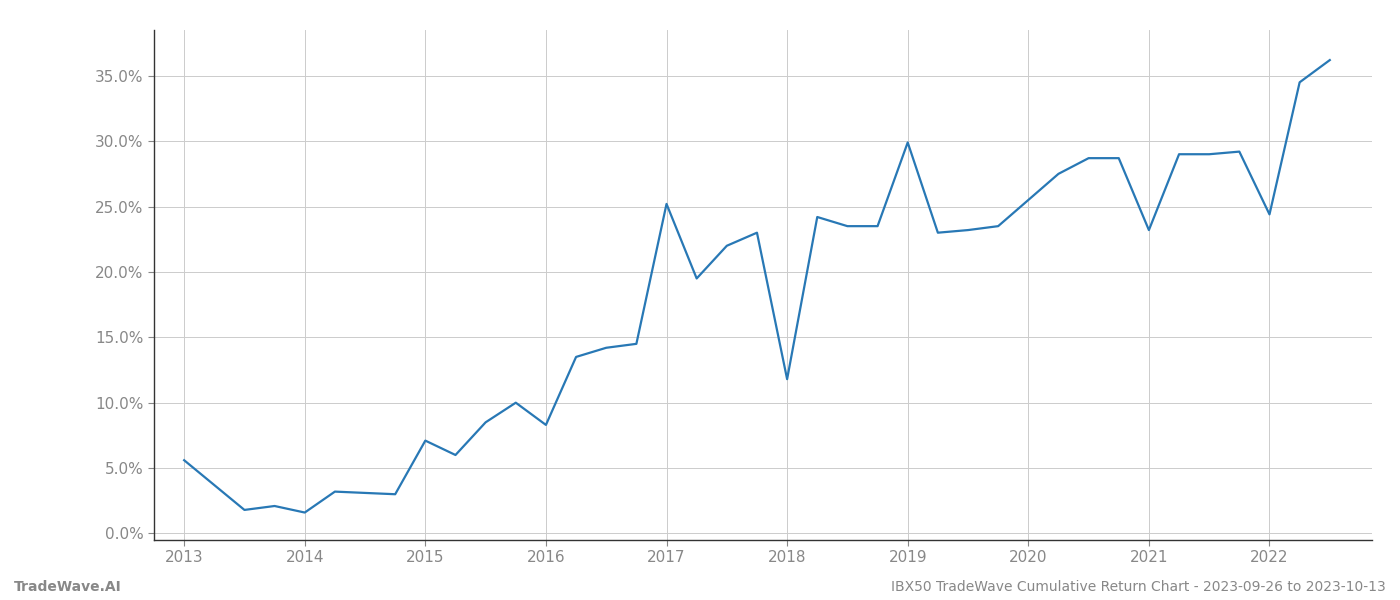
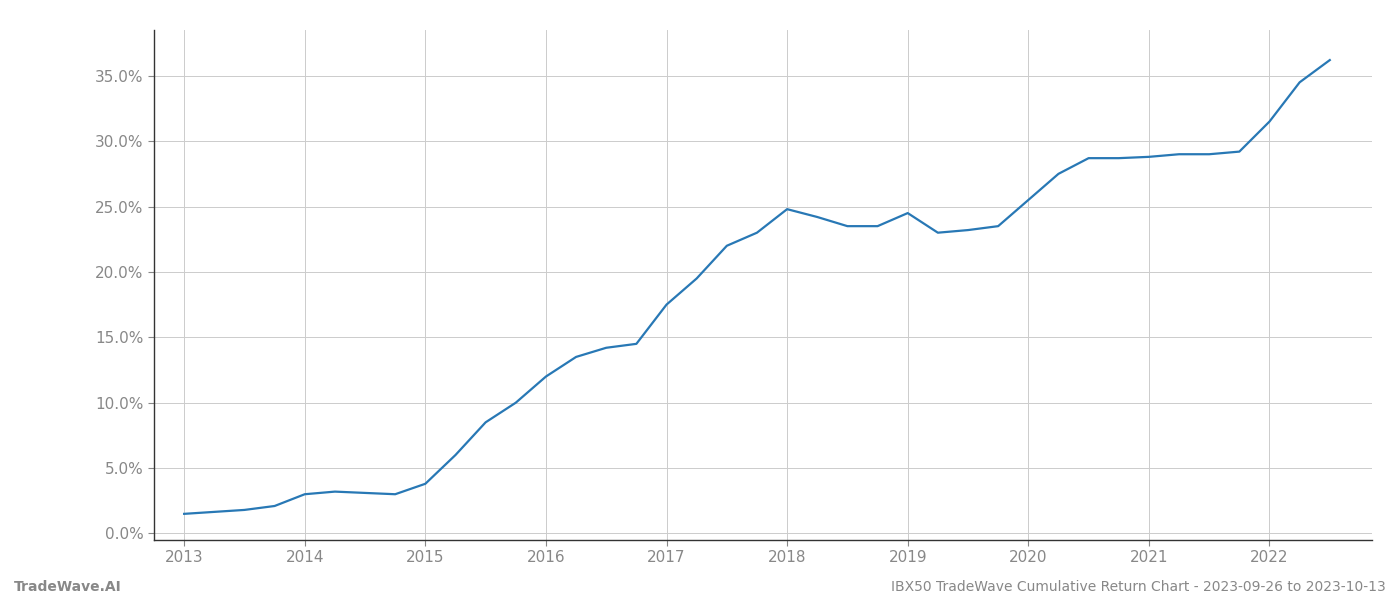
2013: 5.6% -> 1.5%
2014: 1.6% -> 3.0%
2015: 7.1% -> 3.8%
2016: 8.3% -> 12.0%
2017: 25.2% -> 17.5%
2018: 11.8% -> 24.8%
2019: 29.9% -> 24.5%
2021: 23.2% -> 28.8%
2022: 24.4% -> 31.5%
